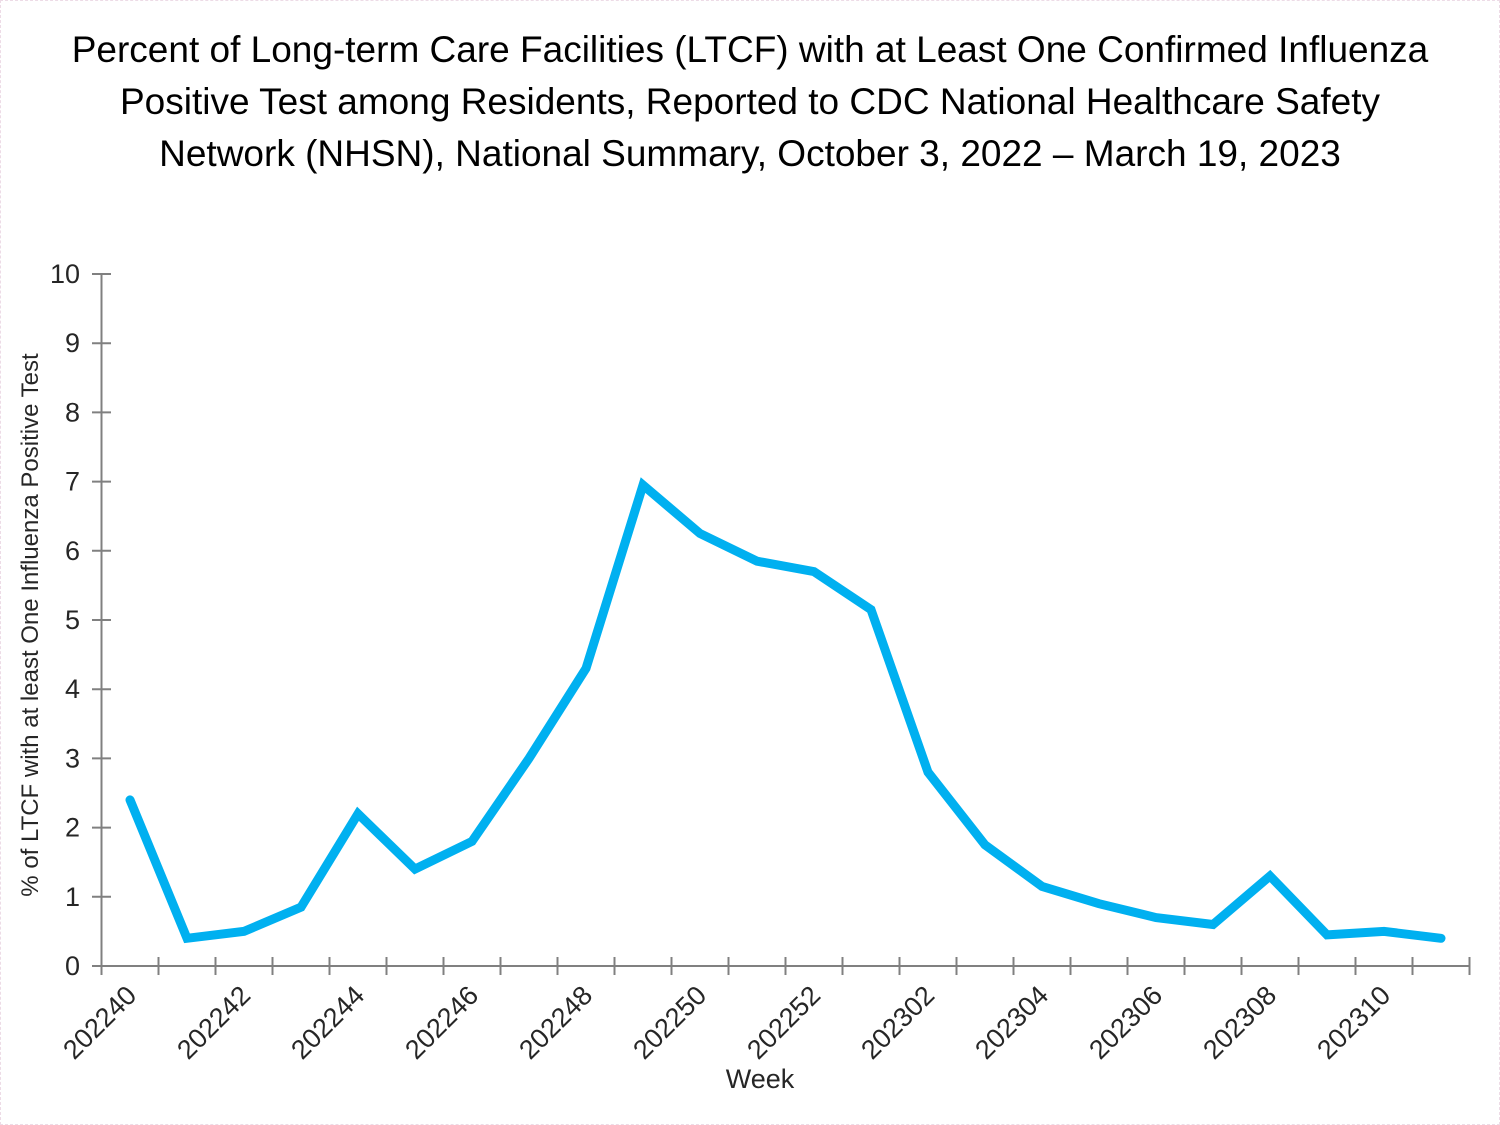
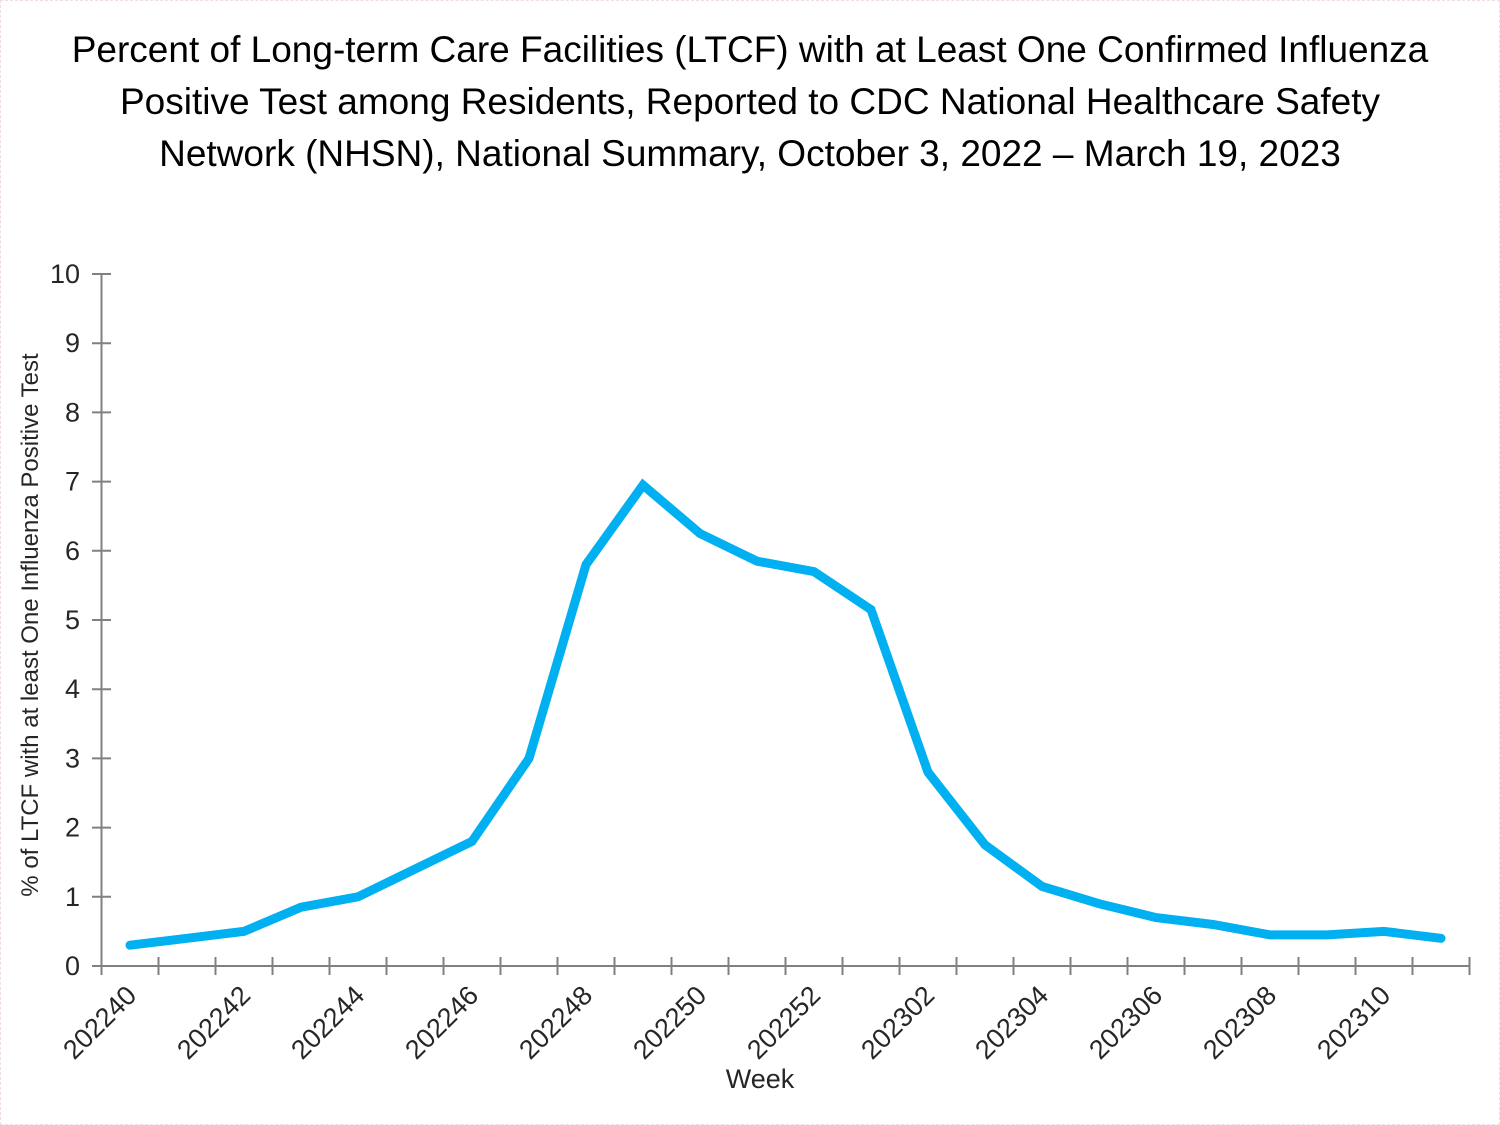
202240: 2.4 -> 0.3
202244: 2.2 -> 1.0
202248: 4.3 -> 5.8
202308: 1.3 -> 0.5
